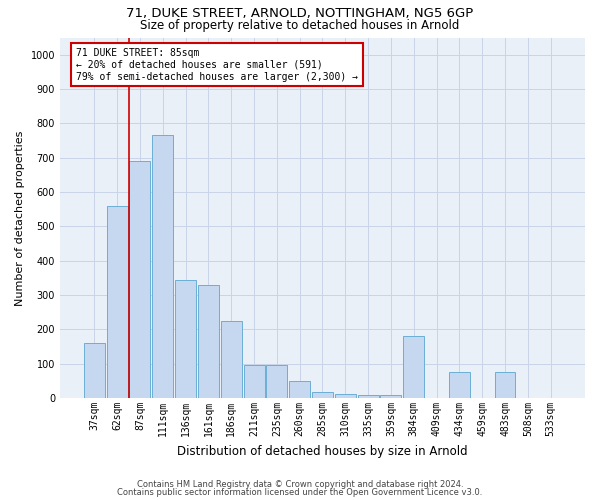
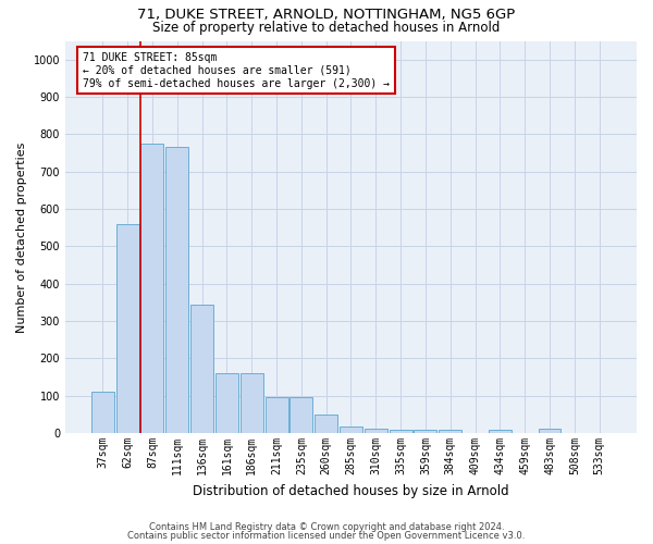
37sqm: 160 -> 110
87sqm: 690 -> 775
161sqm: 330 -> 160
186sqm: 225 -> 160
384sqm: 180 -> 8
434sqm: 75 -> 8
483sqm: 75 -> 12
